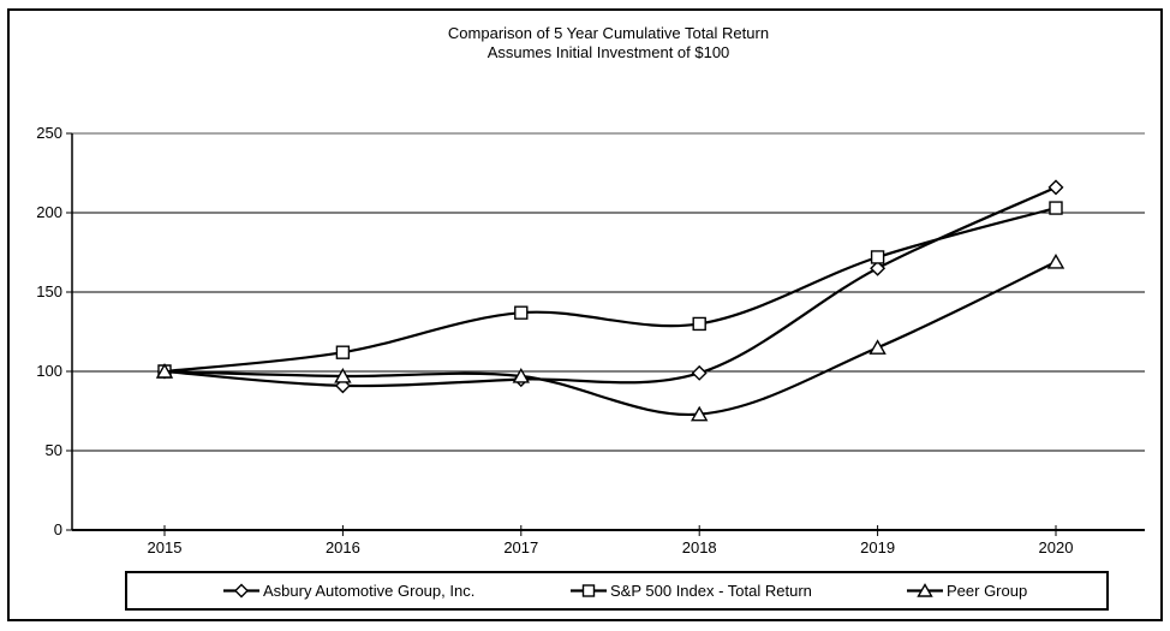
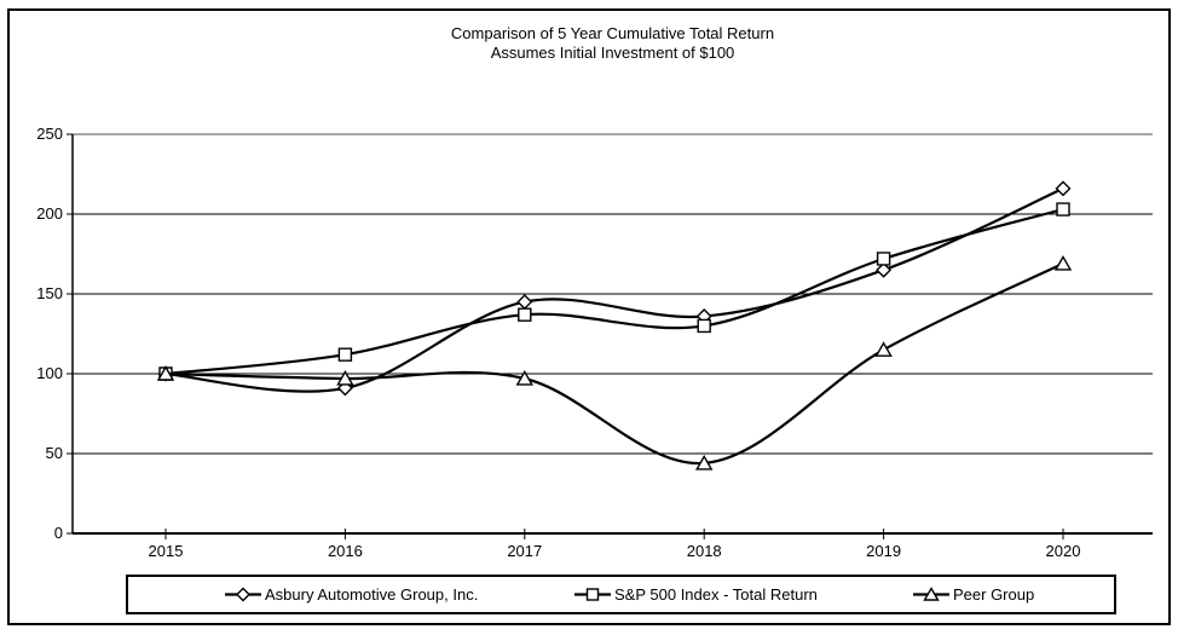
Asbury Automotive Group, Inc./2017: 95 -> 145
Asbury Automotive Group, Inc./2018: 99 -> 136
Peer Group/2018: 73 -> 44
